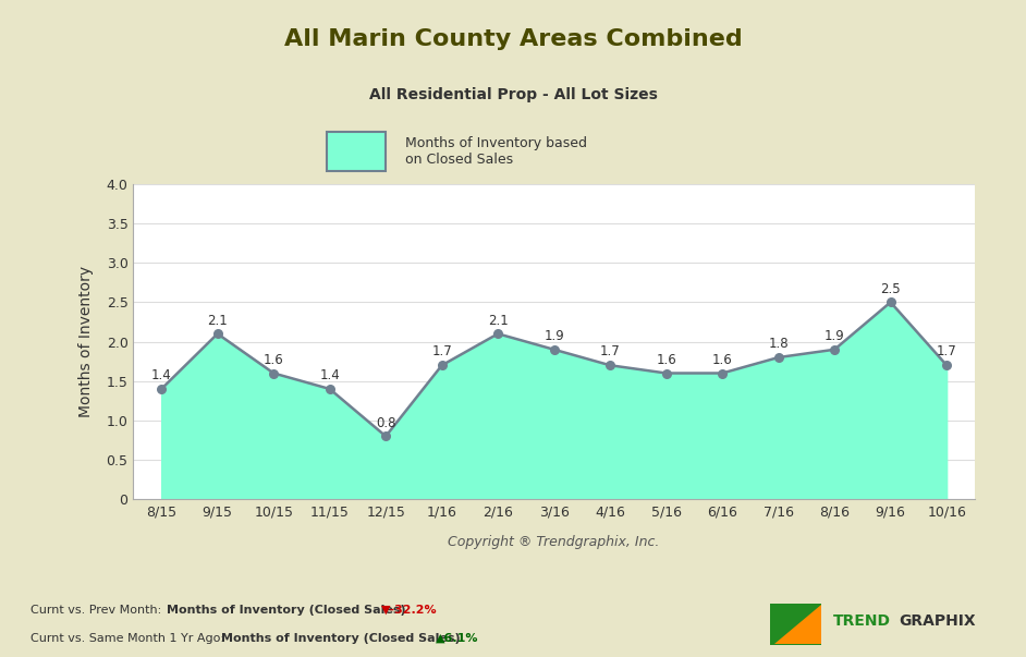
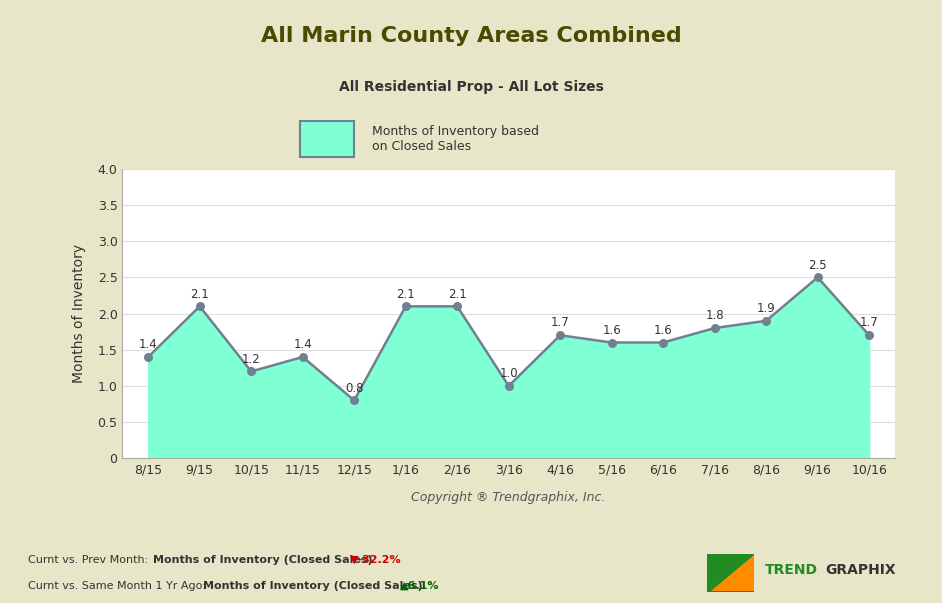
10/15: 1.6 -> 1.2
1/16: 1.7 -> 2.1
3/16: 1.9 -> 1.0
